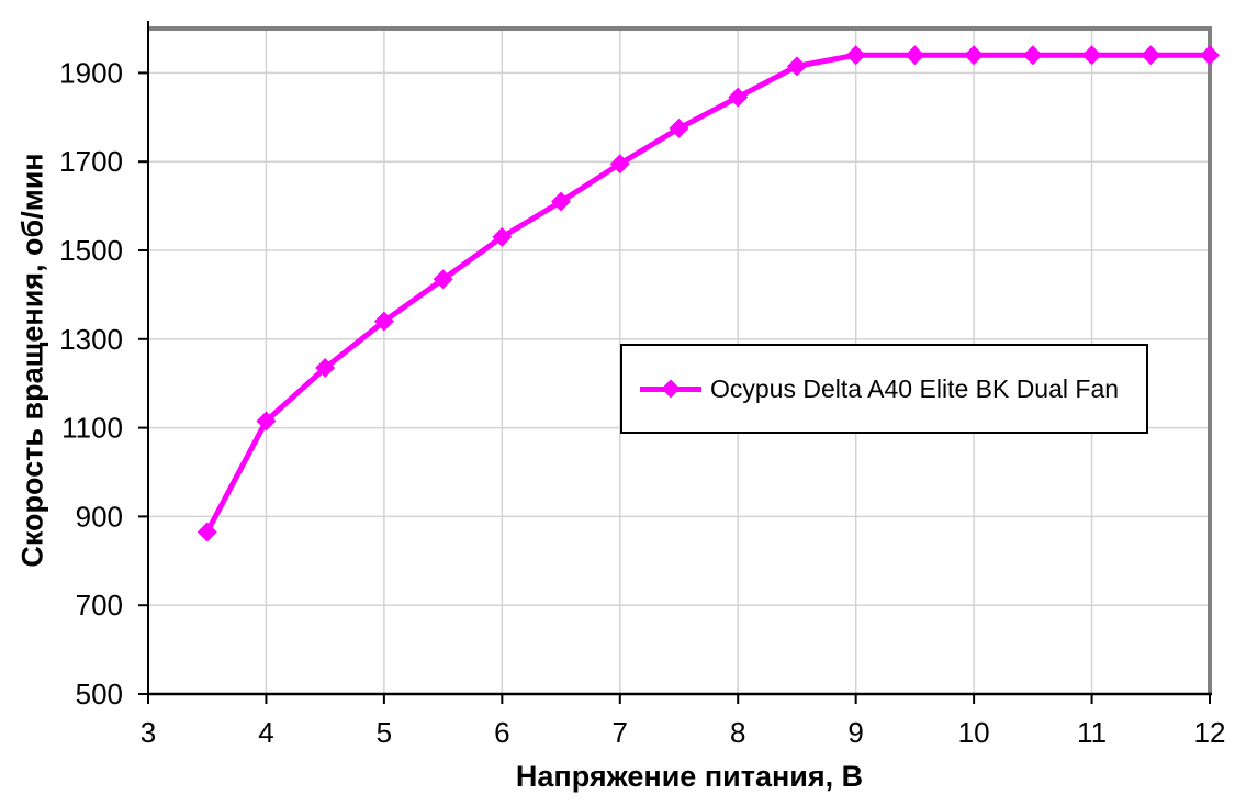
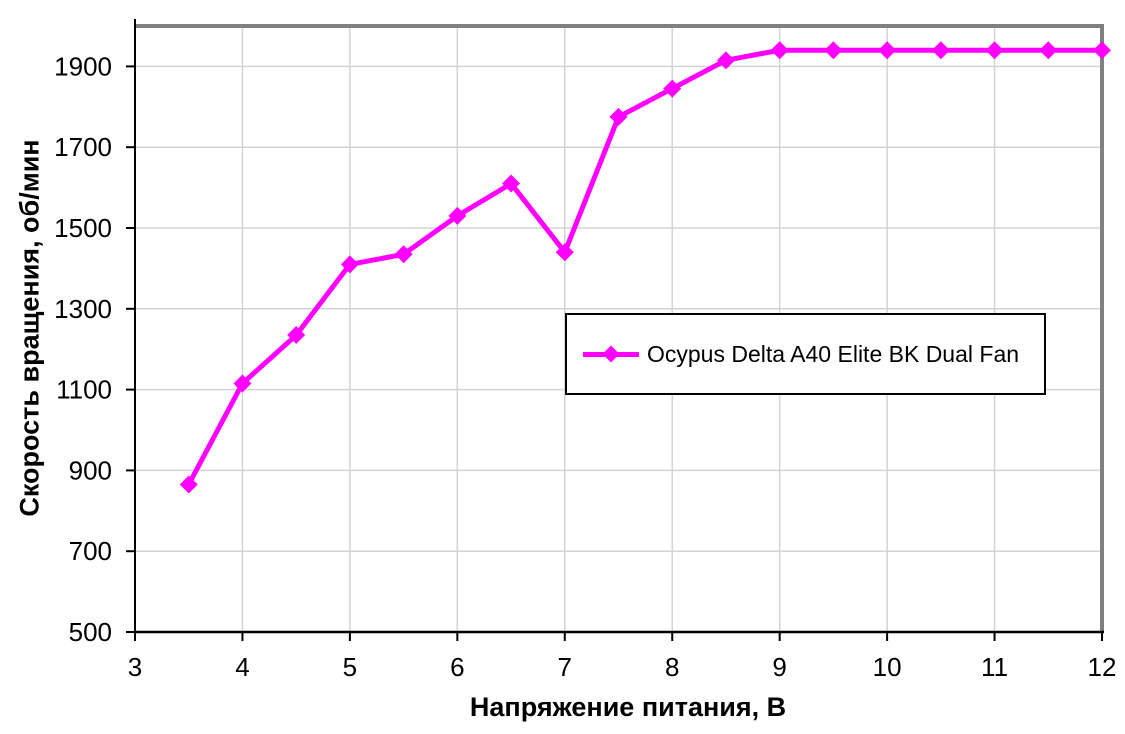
5: 1340 -> 1410
7: 1700 -> 1440
